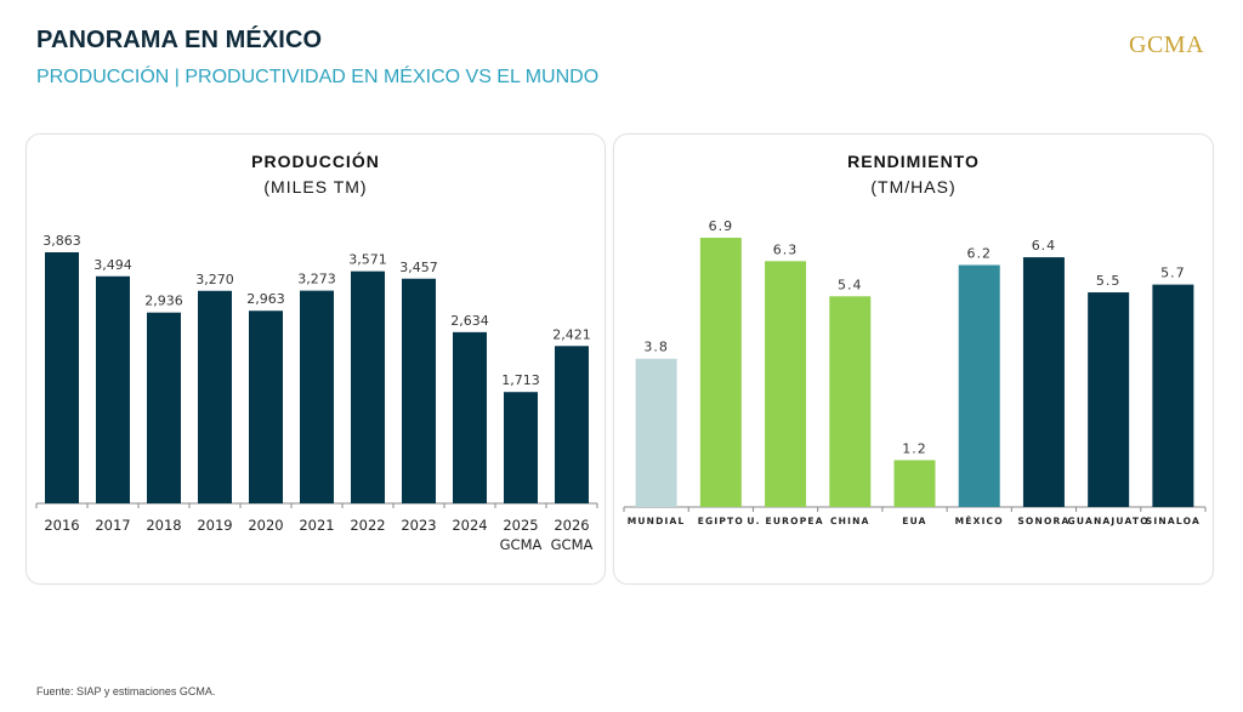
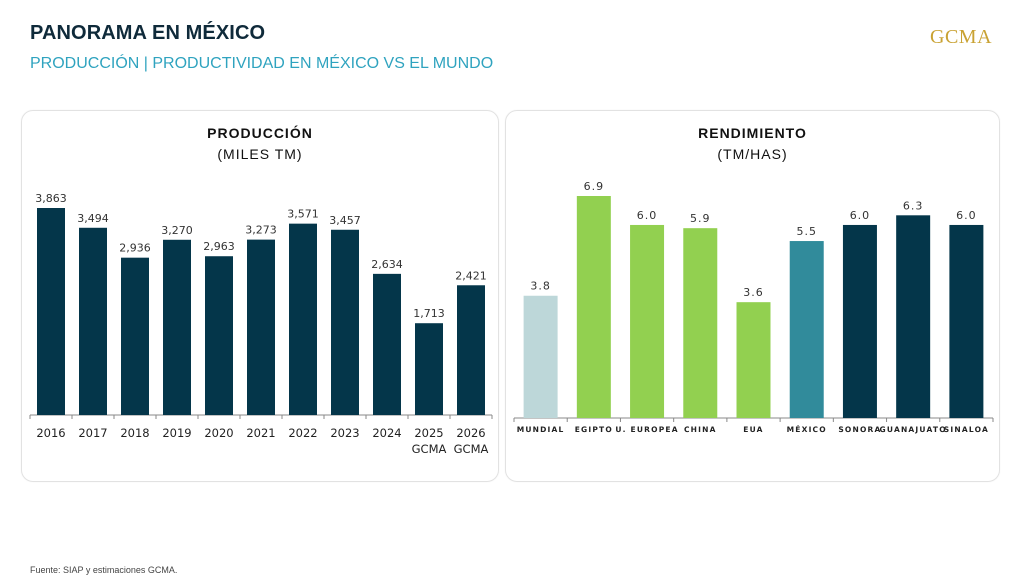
RENDIMIENTO/U. EUROPEA: 6.3 -> 6.0
RENDIMIENTO/CHINA: 5.4 -> 5.9
RENDIMIENTO/EUA: 1.2 -> 3.6
RENDIMIENTO/MÉXICO: 6.2 -> 5.5
RENDIMIENTO/SONORA: 6.4 -> 6.0
RENDIMIENTO/GUANAJUATO: 5.5 -> 6.3
RENDIMIENTO/SINALOA: 5.7 -> 6.0
